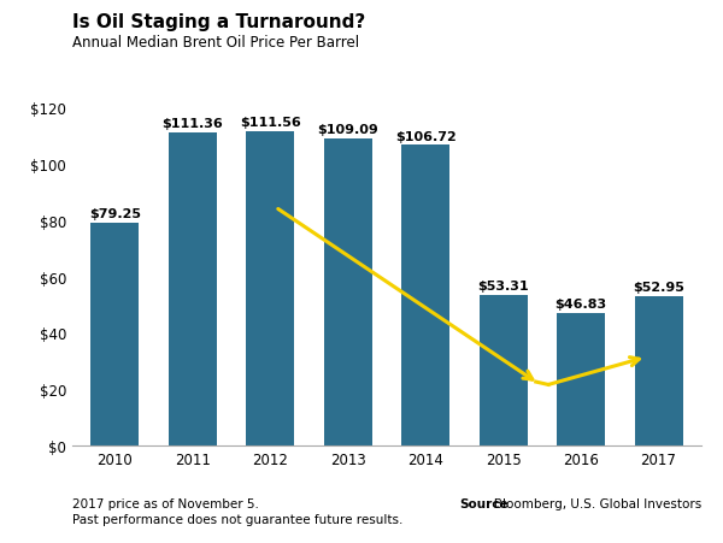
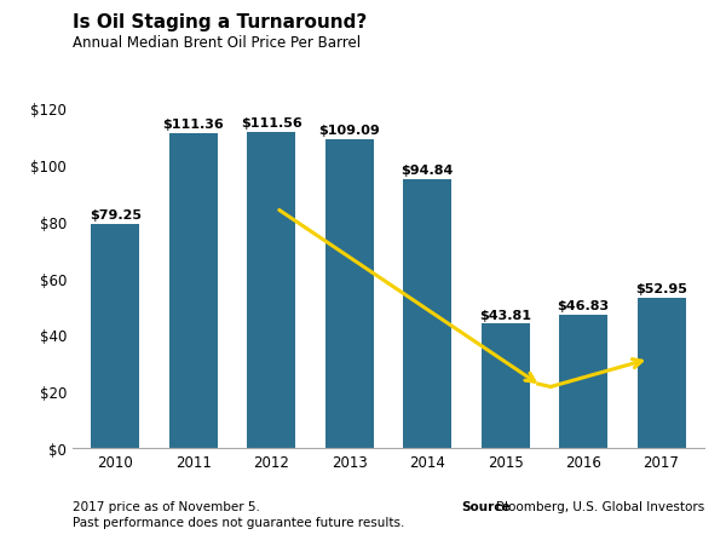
2014: $106.72 -> $94.84
2015: $53.31 -> $43.81
